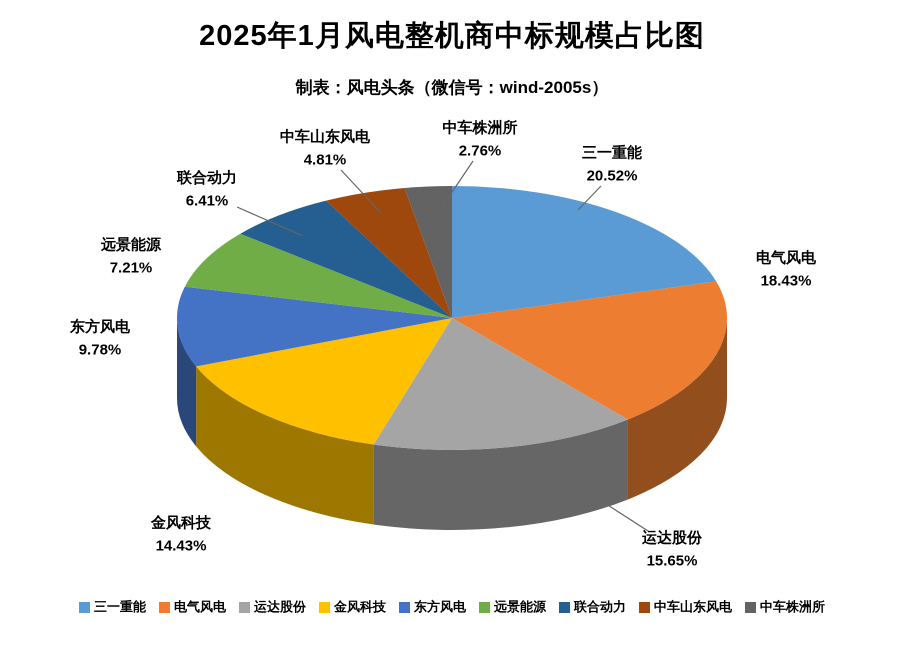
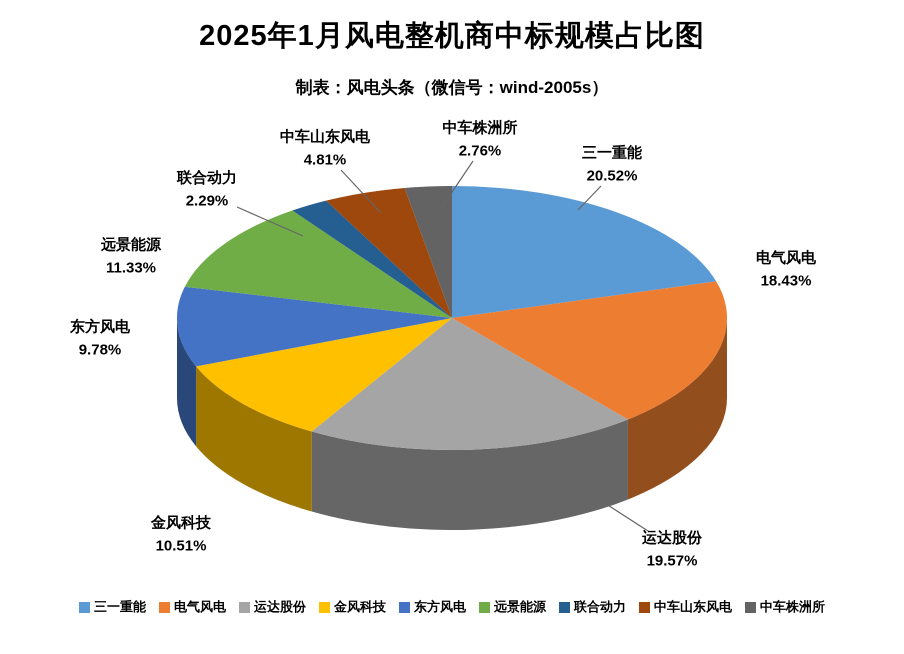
运达股份: 15.65% -> 19.57%
金风科技: 14.43% -> 10.51%
远景能源: 7.21% -> 11.33%
联合动力: 6.41% -> 2.29%
